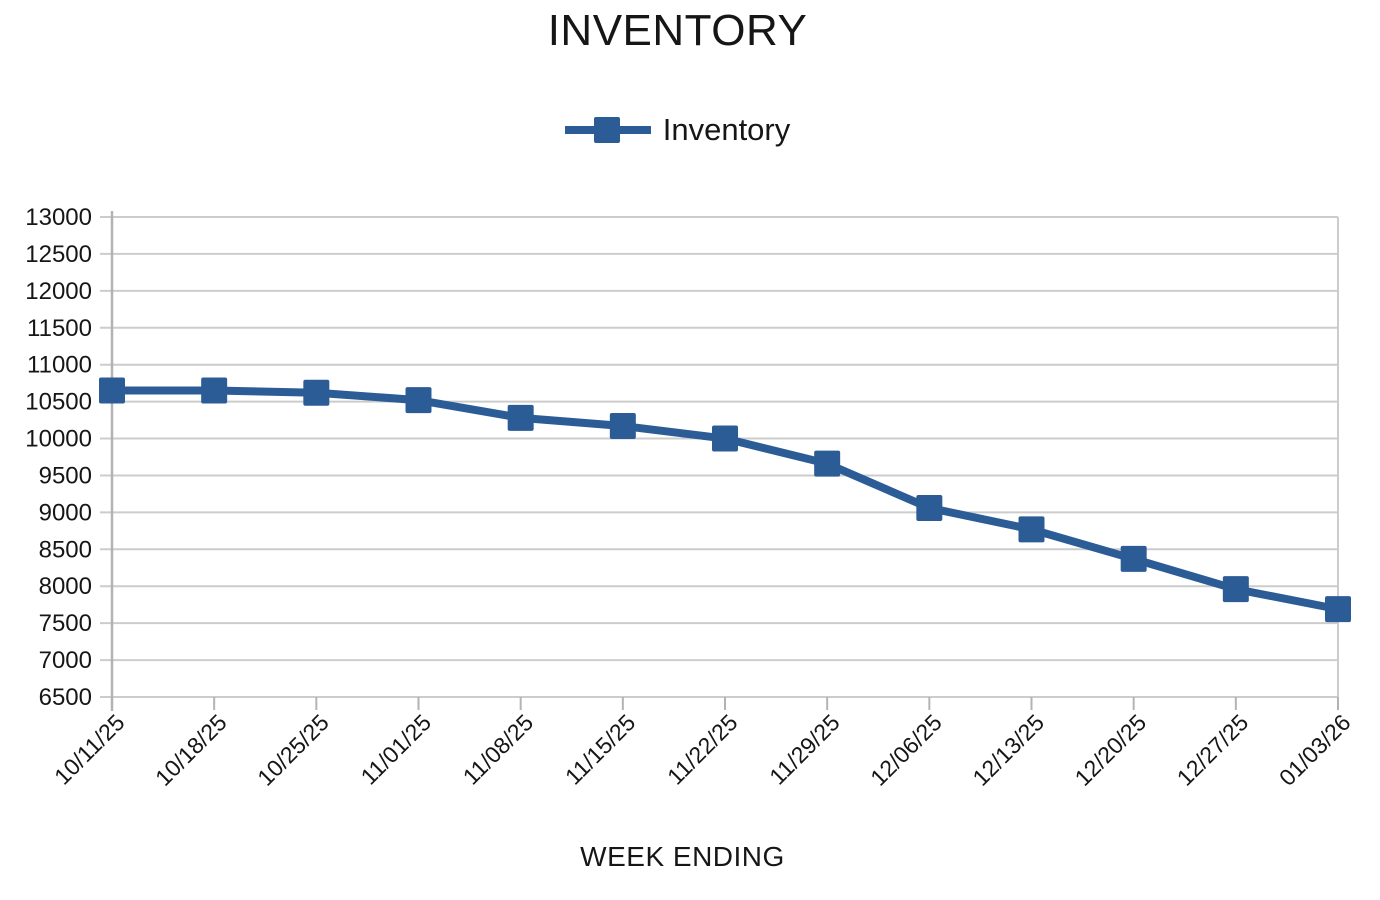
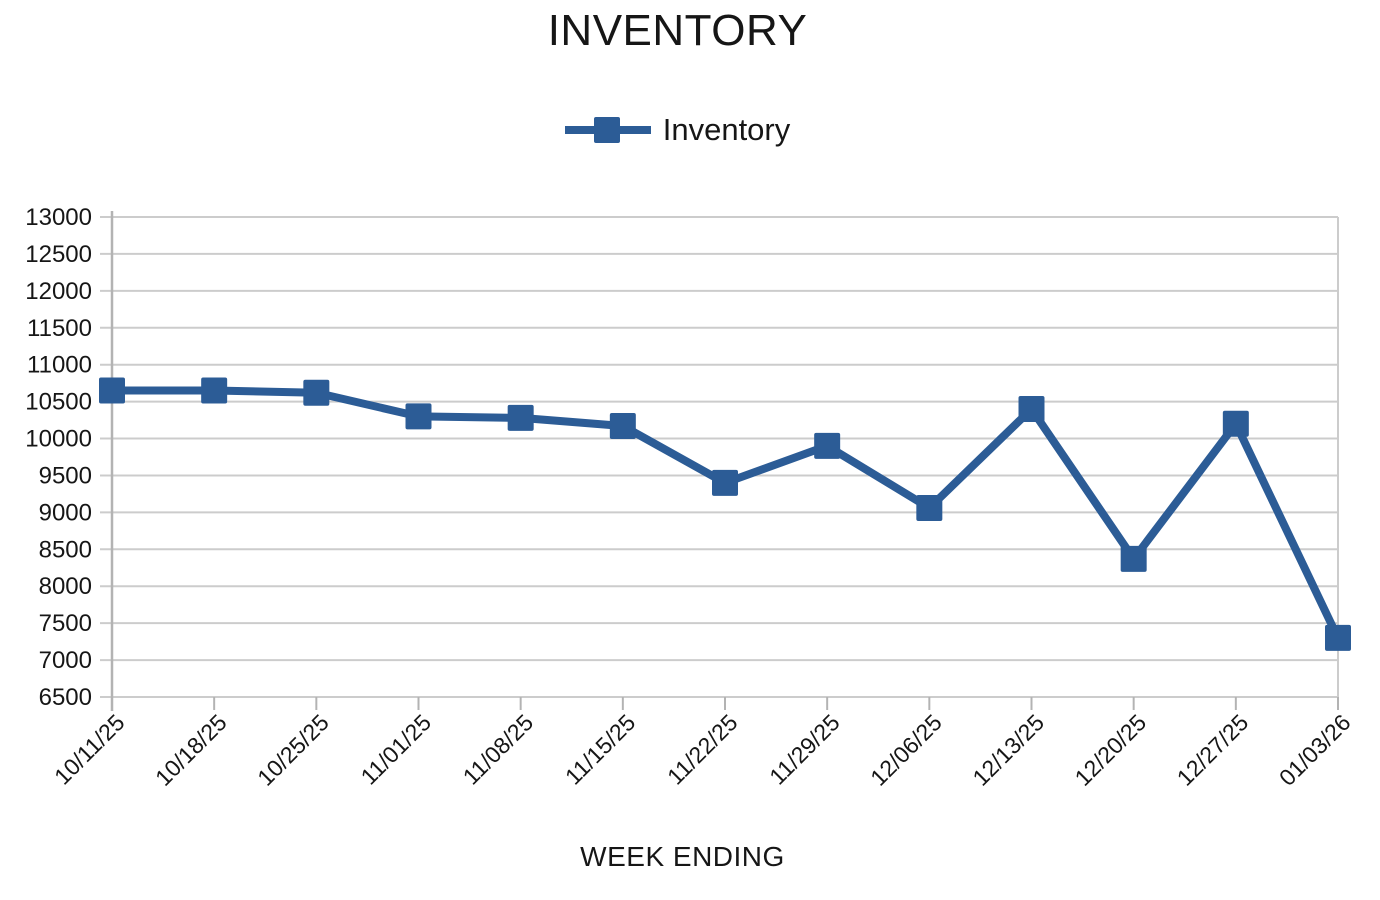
11/01/25: 10500 -> 10300
11/22/25: 10000 -> 9400
11/29/25: 9700 -> 9900
12/13/25: 8800 -> 10400
12/27/25: 8000 -> 10200
01/03/26: 7700 -> 7300
